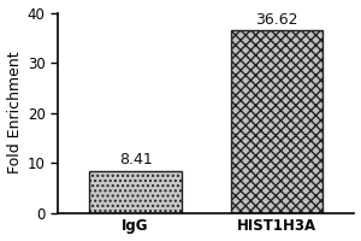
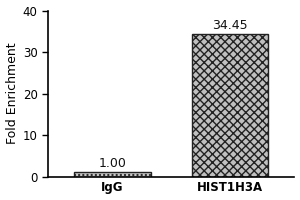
IgG: 8.41 -> 1.00
HIST1H3A: 36.62 -> 34.45
